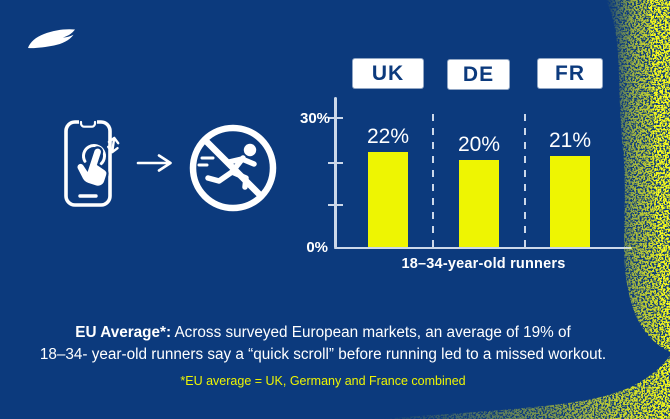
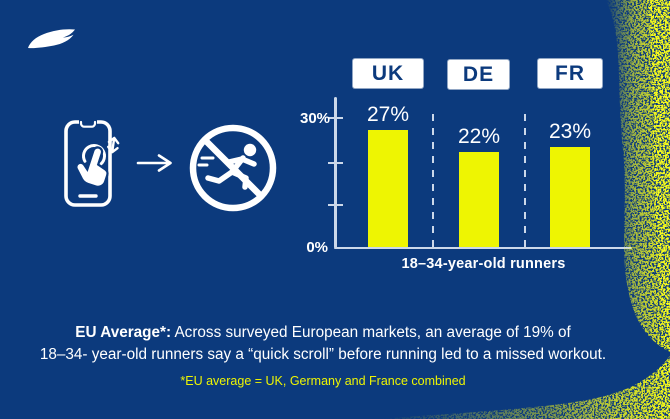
UK: 22% -> 27%
DE: 20% -> 22%
FR: 21% -> 23%
